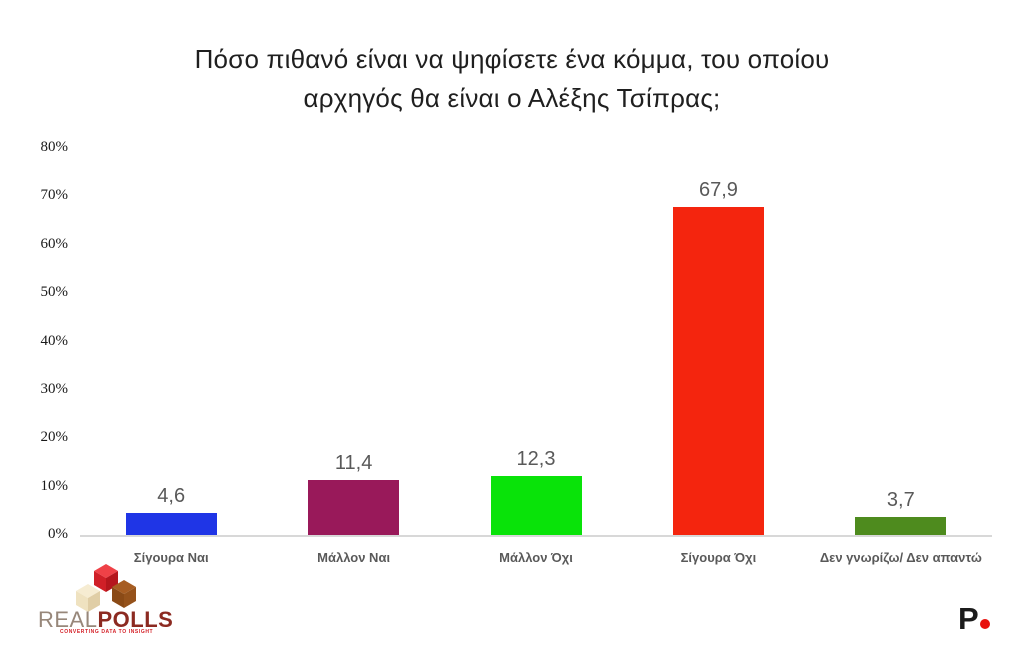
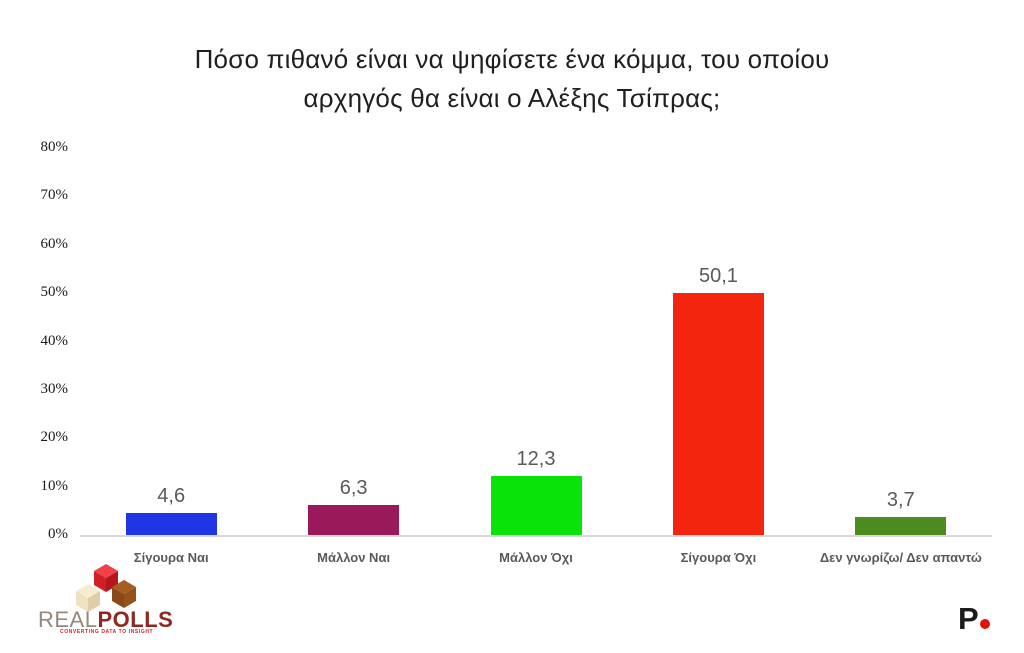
Μάλλον Ναι: 11,4 -> 6,3
Σίγουρα Όχι: 67,9 -> 50,1
